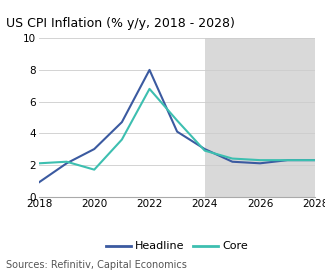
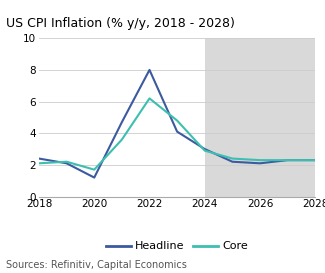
Headline/2018: 0.9 -> 2.4
Headline/2020: 3.0 -> 1.2
Core/2022: 6.8 -> 6.2
